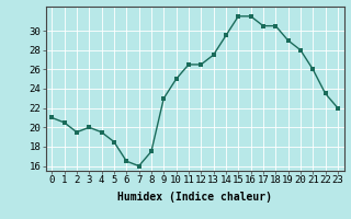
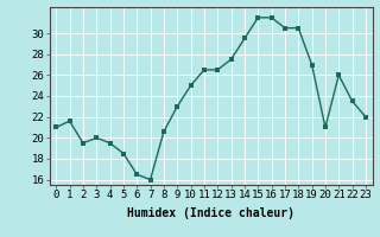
1: 20.5 -> 21.6
8: 17.5 -> 20.6
19: 29.0 -> 27.0
20: 28.0 -> 21.0
